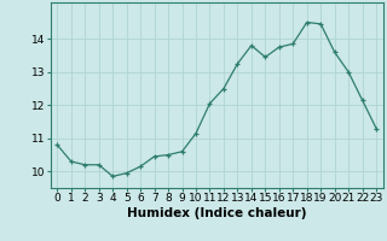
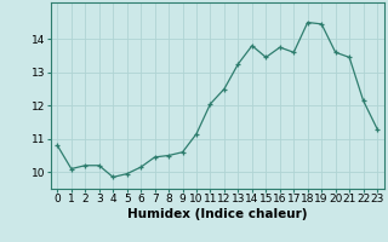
1: 10.30 -> 10.10
17: 13.85 -> 13.60
21: 13.00 -> 13.45
